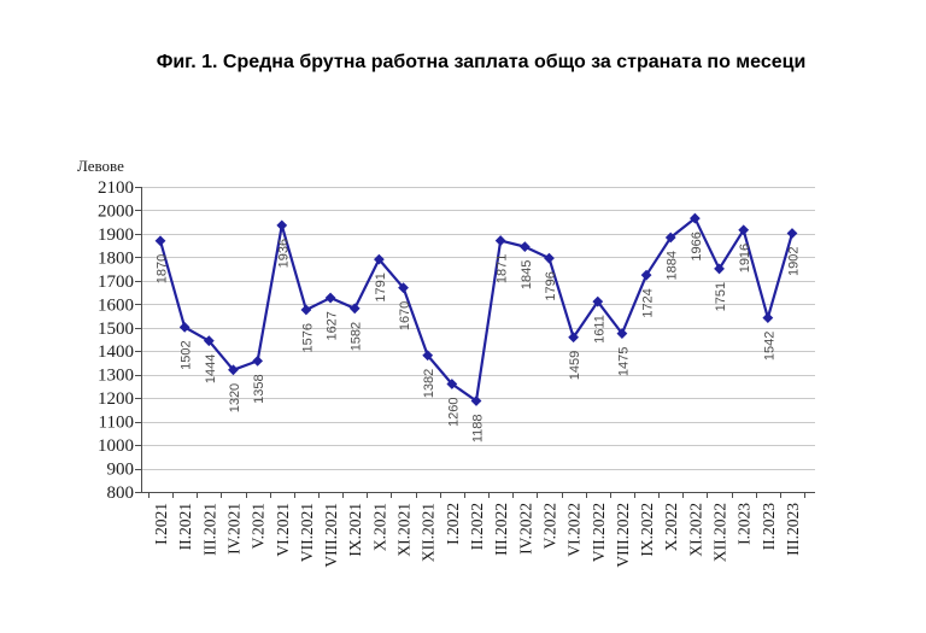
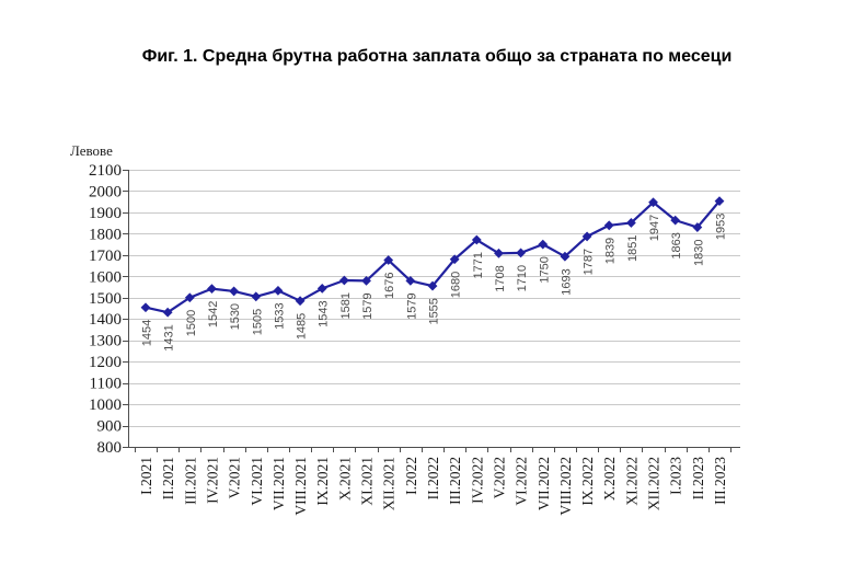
I.2021: 1870 -> 1454
II.2021: 1502 -> 1431
III.2021: 1444 -> 1500
IV.2021: 1320 -> 1542
V.2021: 1358 -> 1530
VI.2021: 1936 -> 1505
VII.2021: 1576 -> 1533
VIII.2021: 1627 -> 1485
IX.2021: 1582 -> 1543
X.2021: 1791 -> 1581
XI.2021: 1670 -> 1579
XII.2021: 1382 -> 1676
I.2022: 1260 -> 1579
II.2022: 1188 -> 1555
III.2022: 1871 -> 1680
IV.2022: 1845 -> 1771
V.2022: 1796 -> 1708
VI.2022: 1459 -> 1710
VII.2022: 1611 -> 1750
VIII.2022: 1475 -> 1693
IX.2022: 1724 -> 1787
X.2022: 1884 -> 1839
XI.2022: 1966 -> 1851
XII.2022: 1751 -> 1947
I.2023: 1916 -> 1863
II.2023: 1542 -> 1830
III.2023: 1902 -> 1953
